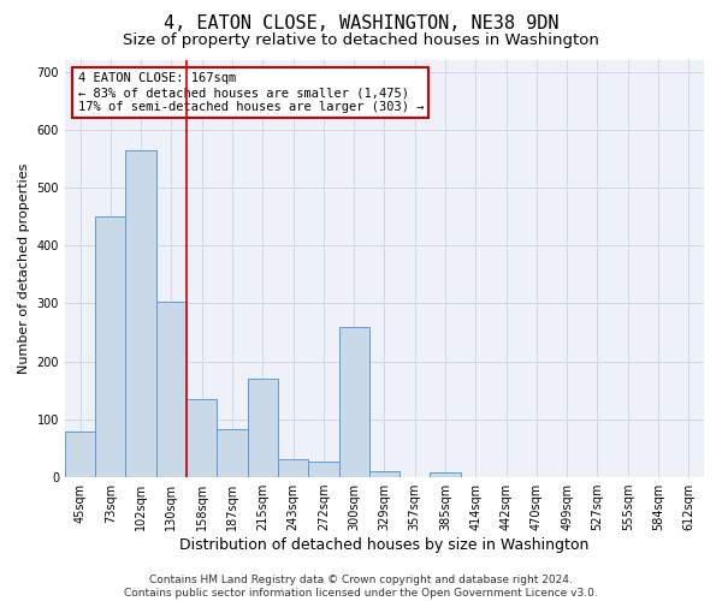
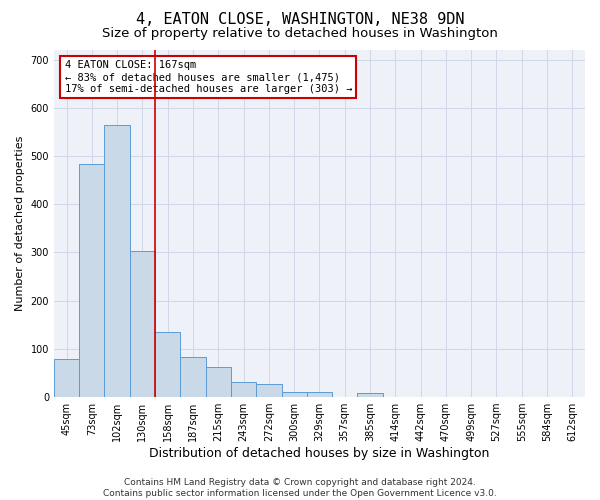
73sqm: 450 -> 483
215sqm: 170 -> 62
300sqm: 260 -> 10
